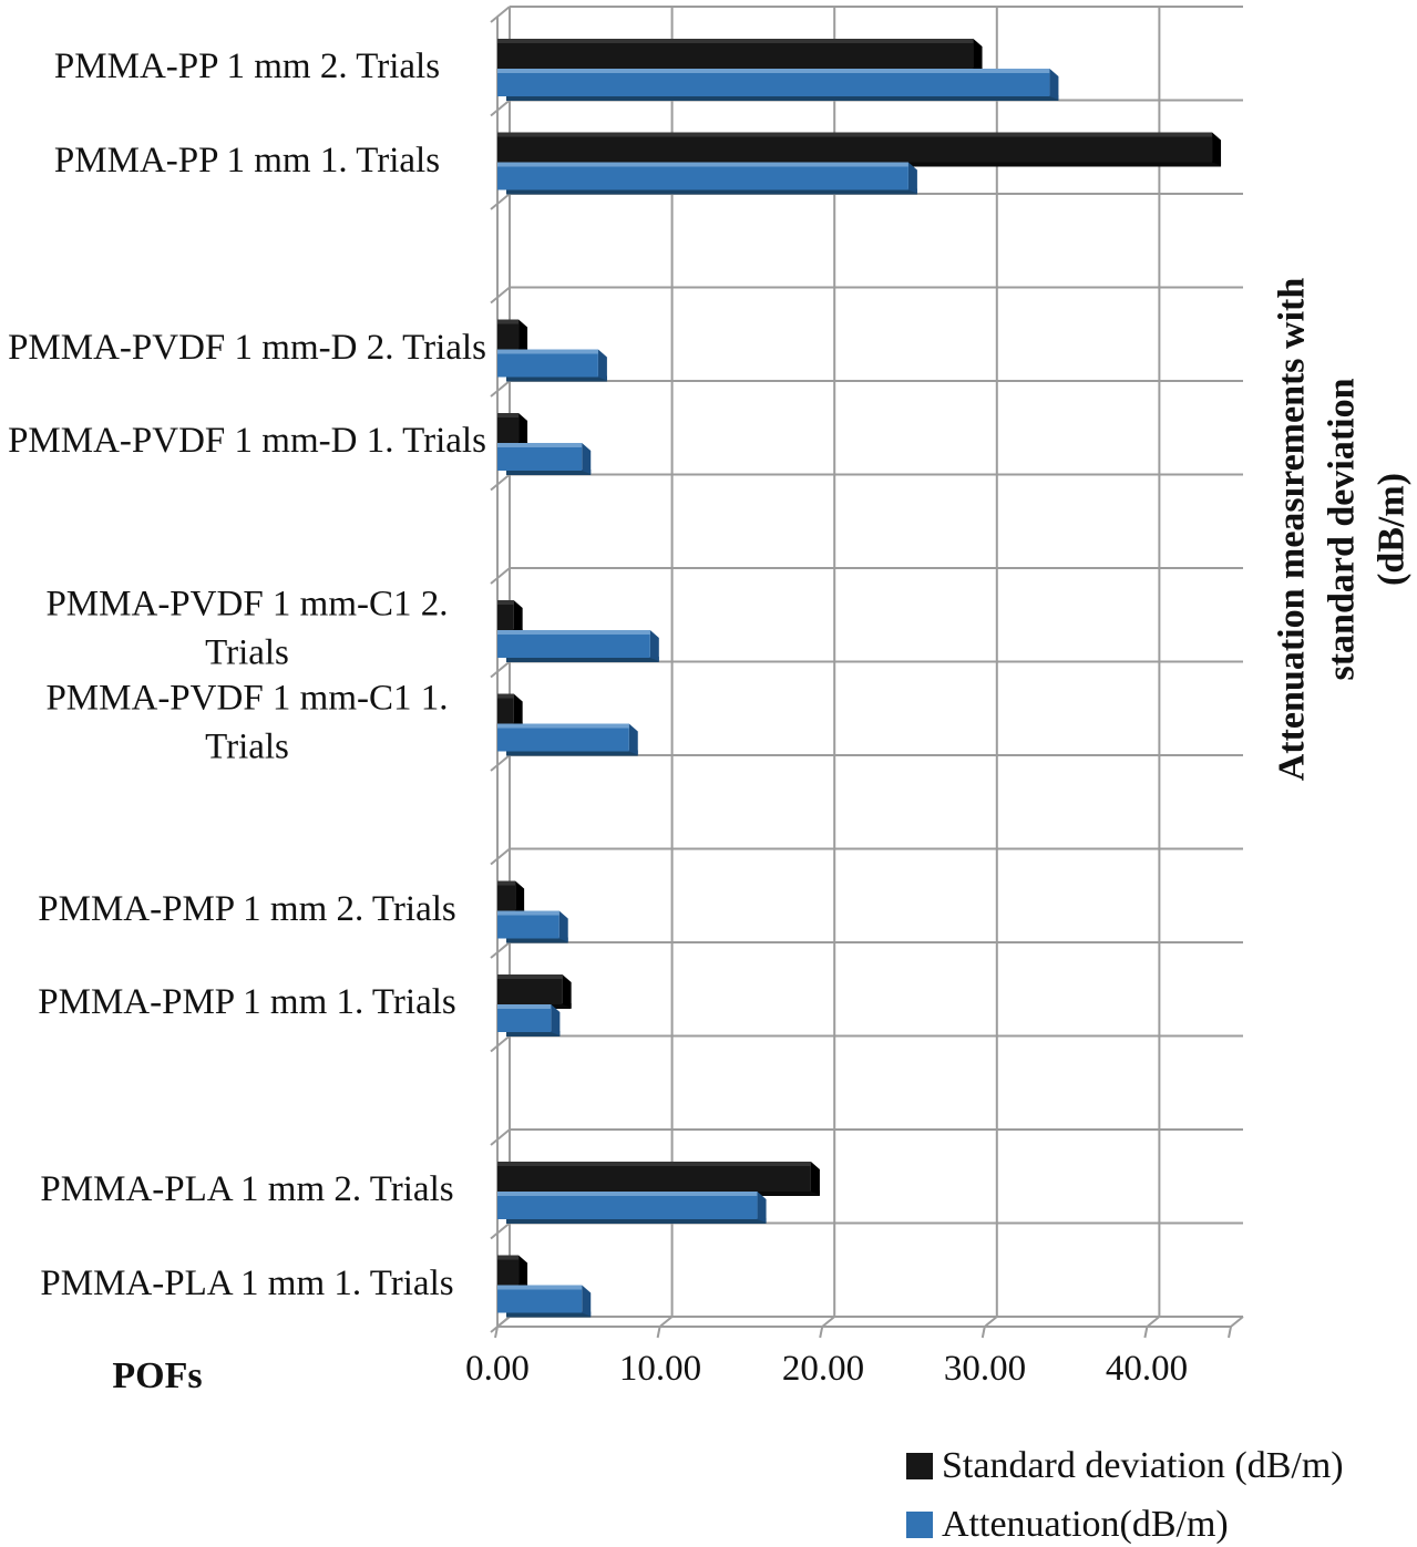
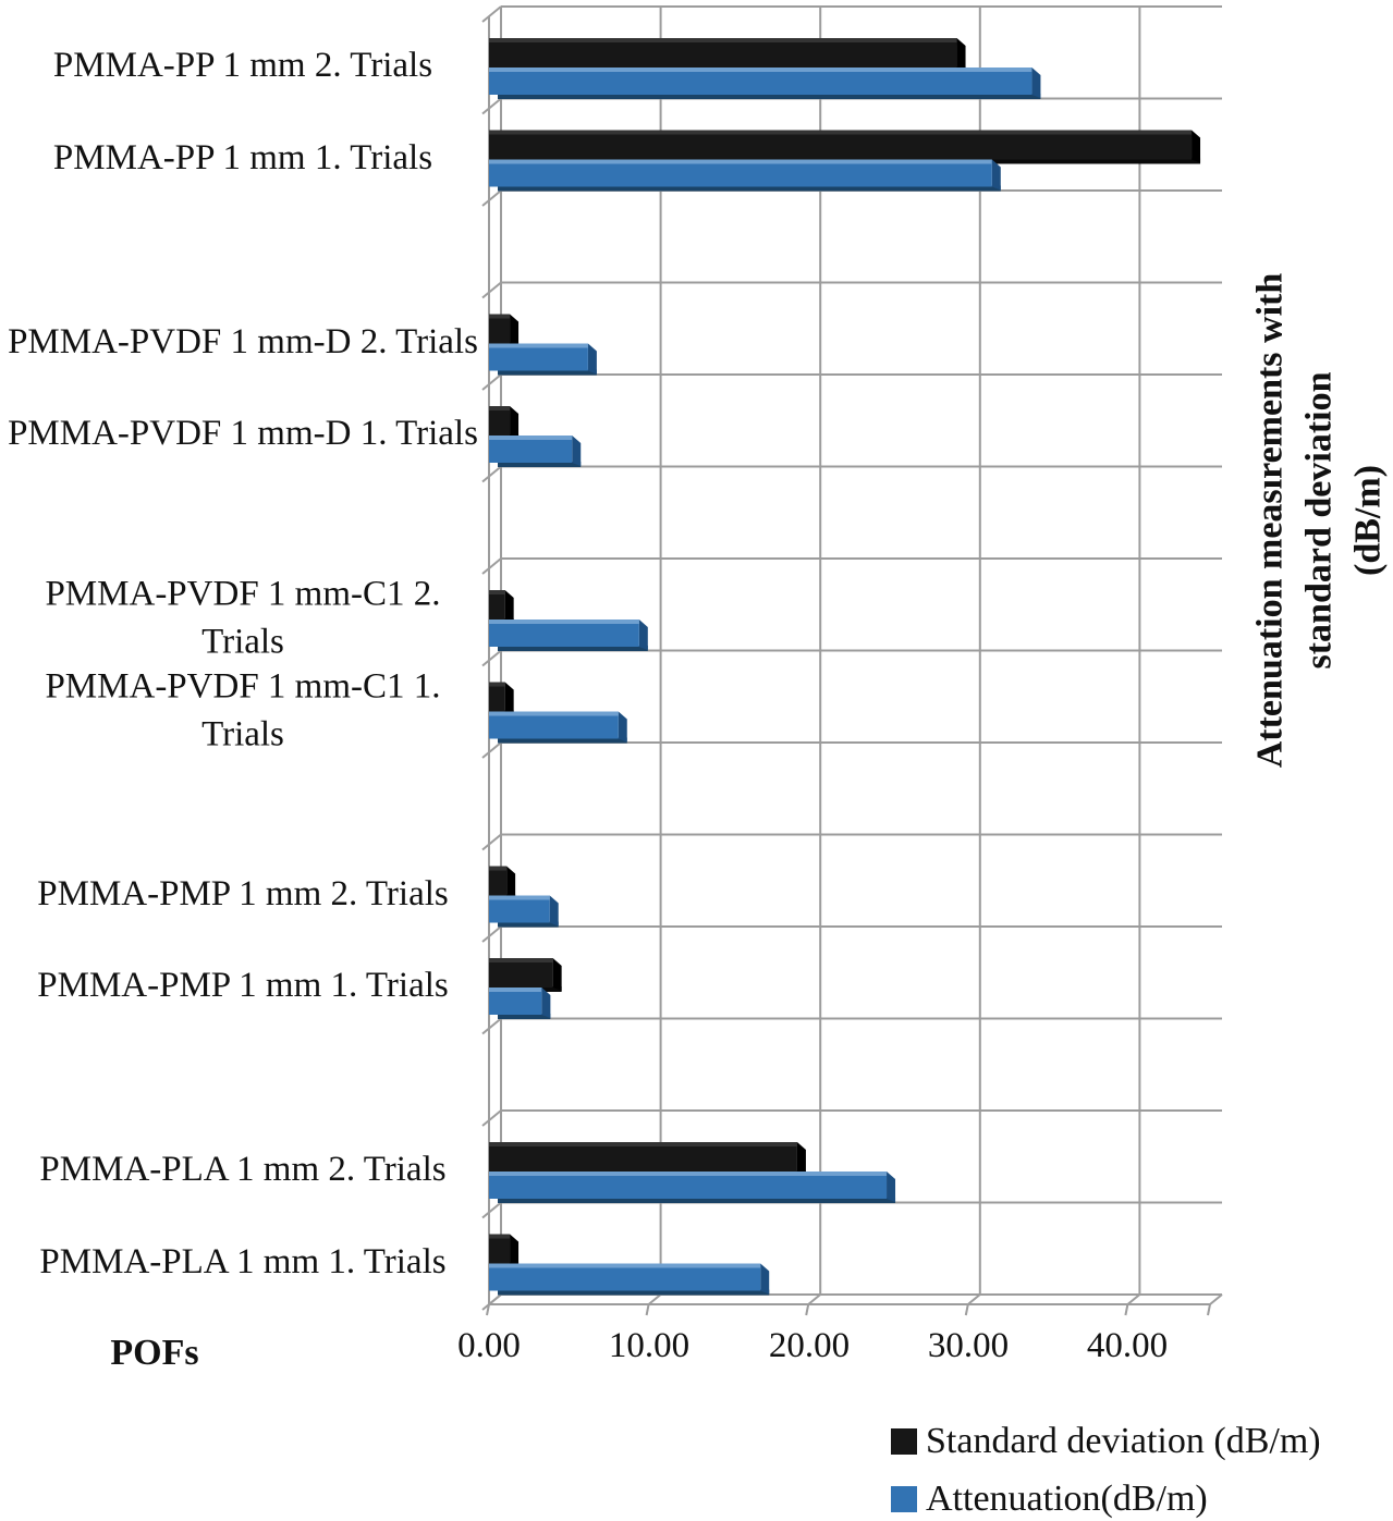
Attenuation(dB/m)/PMMA-PP 1 mm 1. Trials: 25.3 -> 31.5
Attenuation(dB/m)/PMMA-PLA 1 mm 2. Trials: 16.0 -> 24.9
Attenuation(dB/m)/PMMA-PLA 1 mm 1. Trials: 5.2 -> 17.0
